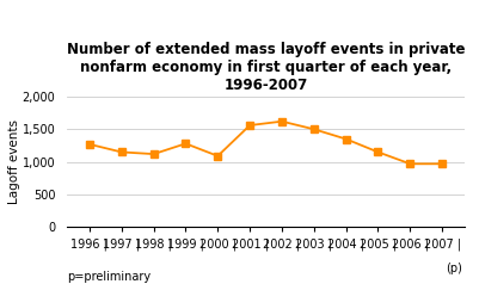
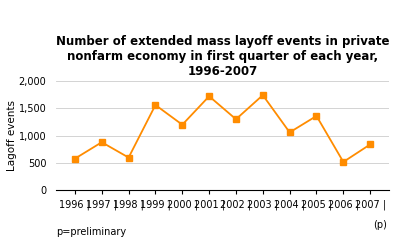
1996 |: 1,270 -> 580
1997 |: 1,150 -> 880
1998 |: 1,120 -> 600
1999 |: 1,280 -> 1,560
2000 |: 1,090 -> 1,200
2001 |: 1,560 -> 1,720
2002 |: 1,620 -> 1,300
2003 |: 1,500 -> 1,740
2004 |: 1,350 -> 1,060
2005 |: 1,150 -> 1,360
2006 |: 970 -> 520
2007 |: 970 -> 840
